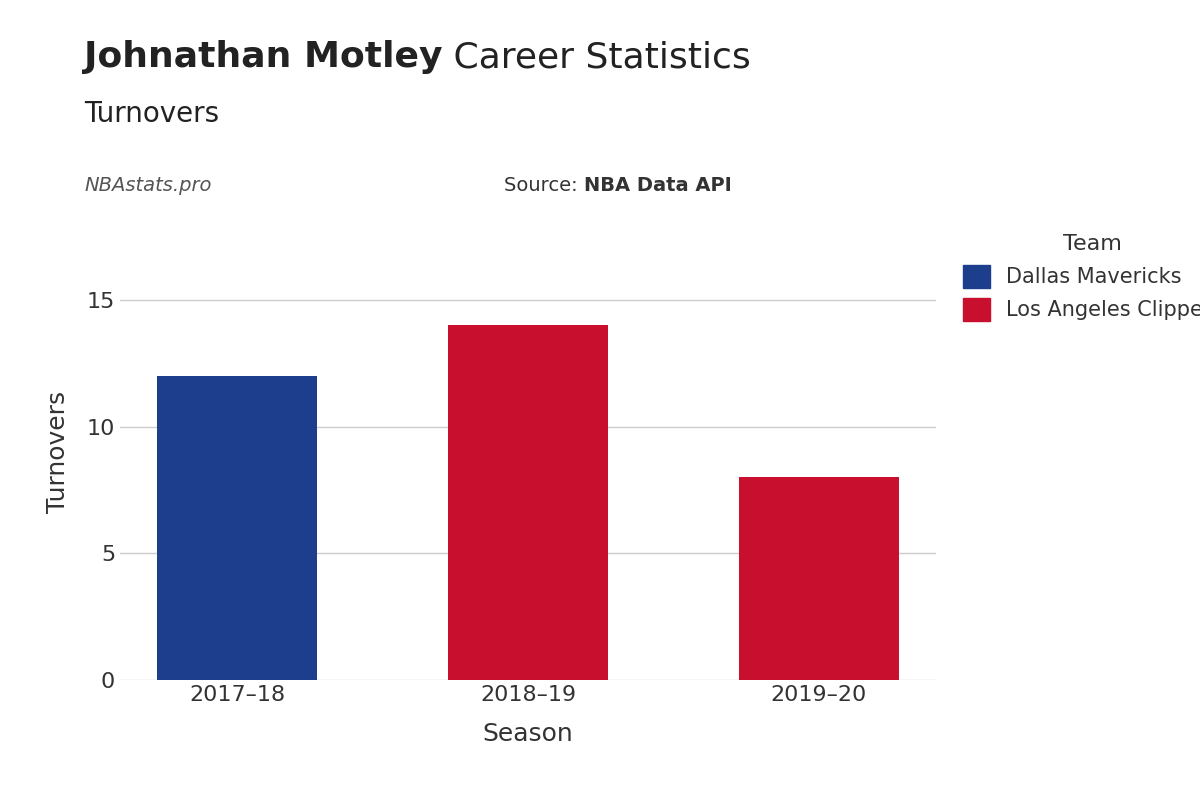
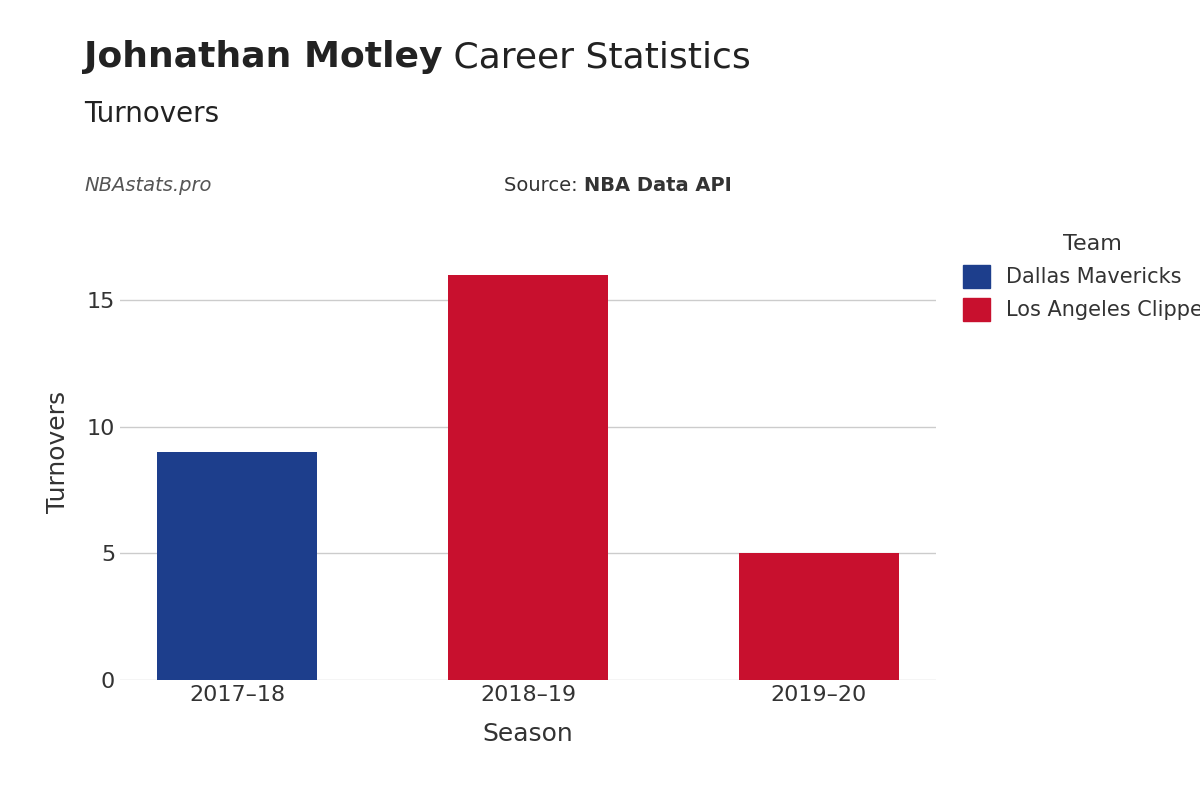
2017–18: 12 -> 9
2018–19: 14 -> 16
2019–20: 8 -> 5
